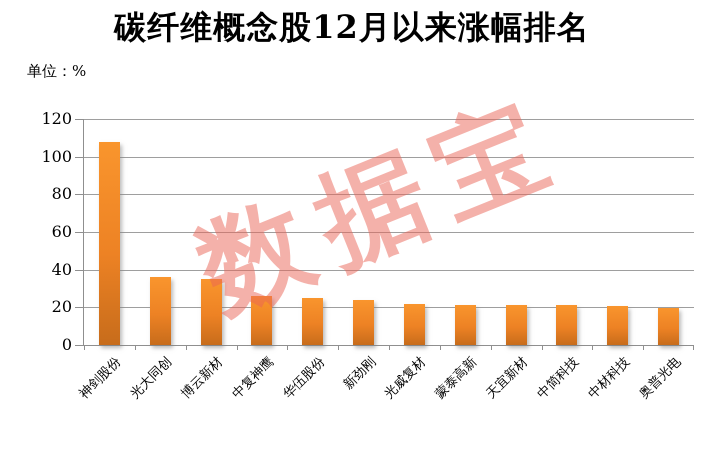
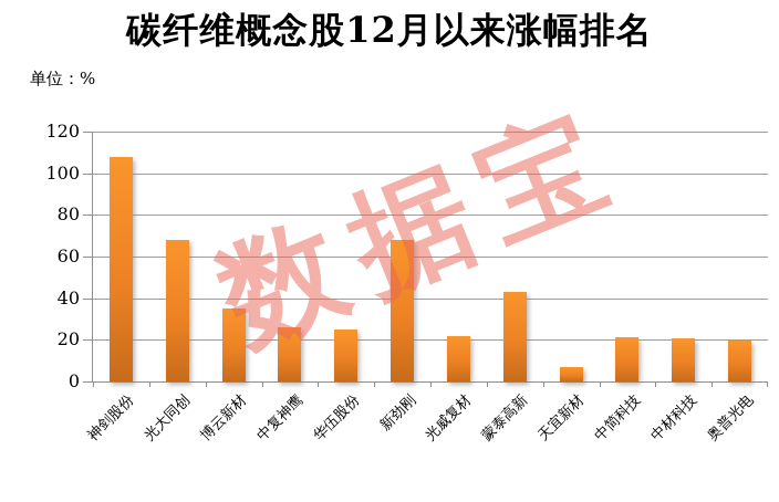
光大同创: 36 -> 68
新劲刚: 24 -> 68
蒙泰高新: 22 -> 43
天宜新材: 21 -> 7
